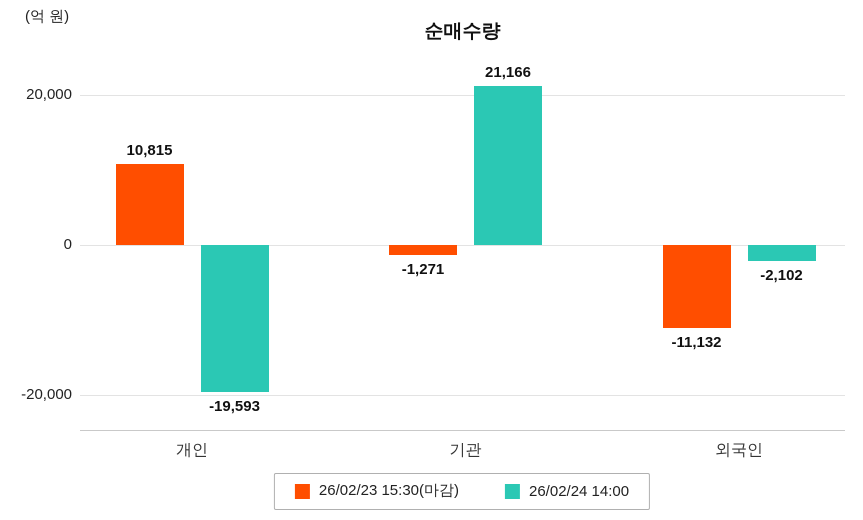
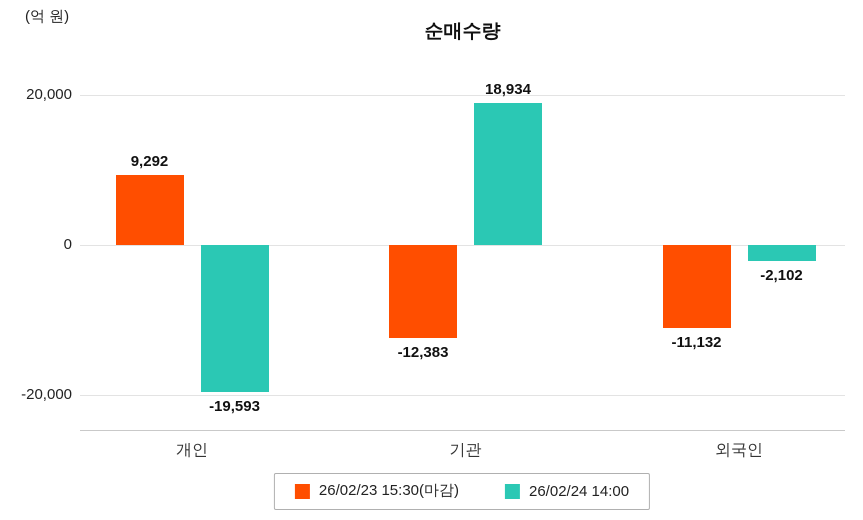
26/02/23 15:30(마감)/개인: 10,815 -> 9,292
26/02/23 15:30(마감)/기관: -1,271 -> -12,383
26/02/24 14:00/기관: 21,166 -> 18,934
